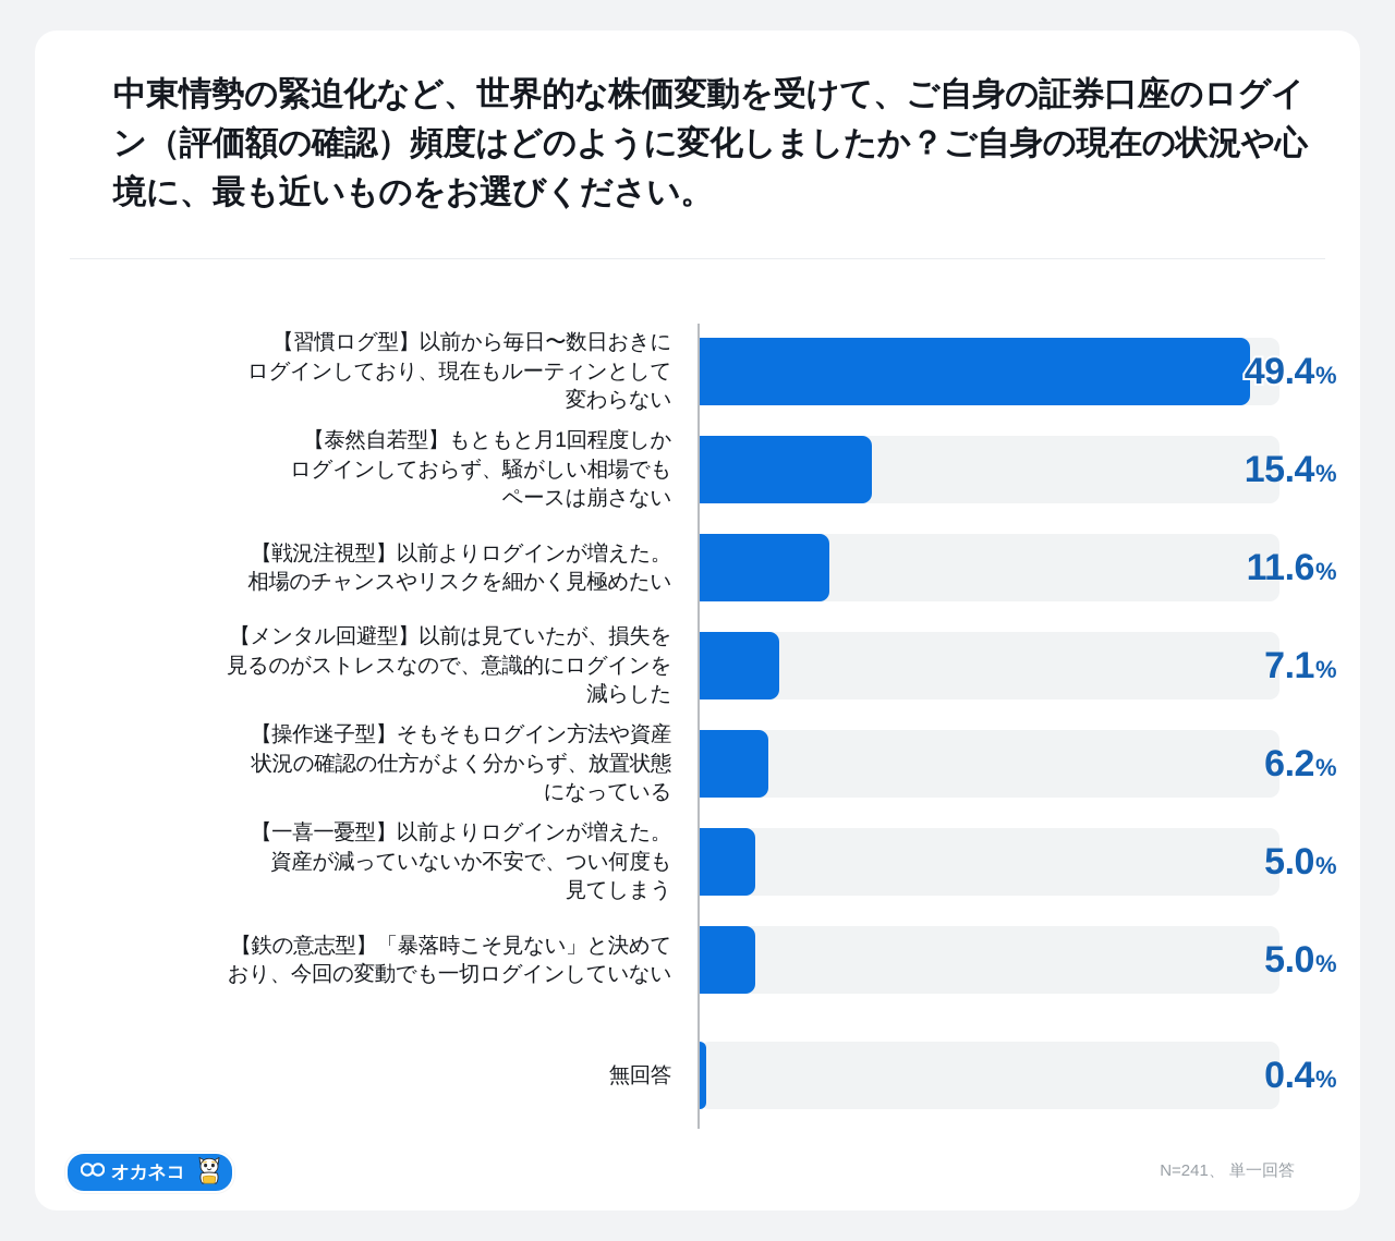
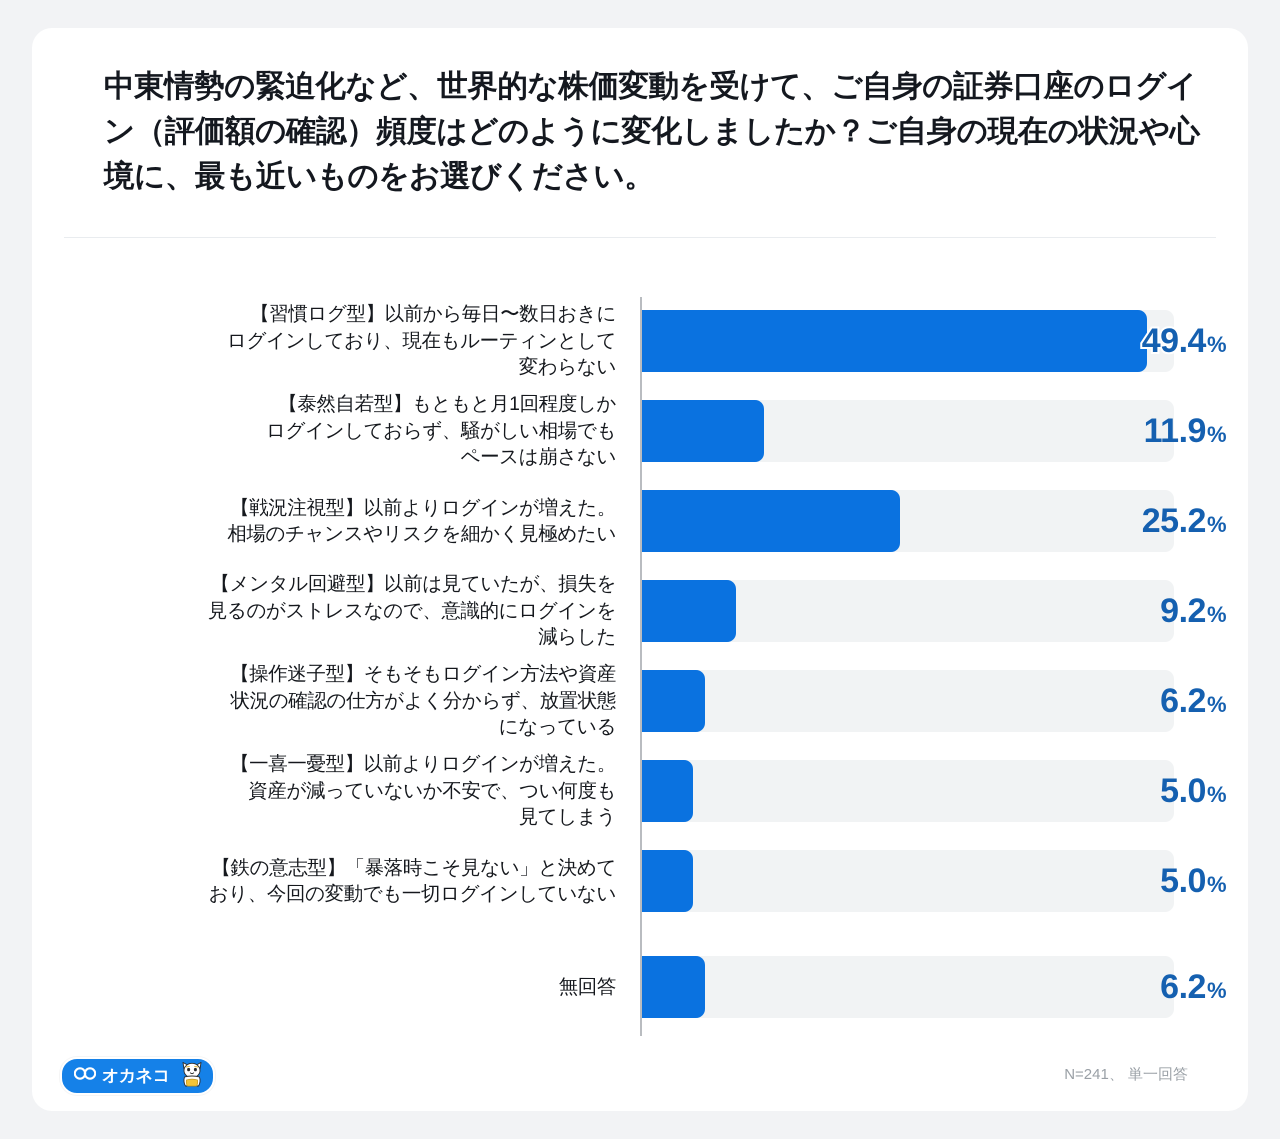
【泰然自若型】もともと月1回程度しか ログインしておらず、騒がしい相場でも ペースは崩さない: 15.4 -> 11.9
【戦況注視型】以前よりログインが増えた。 相場のチャンスやリスクを細かく見極めたい: 11.6 -> 25.2
【メンタル回避型】以前は見ていたが、損失を 見るのがストレスなので、意識的にログインを 減らした: 7.1 -> 9.2
無回答: 0.4 -> 6.2
